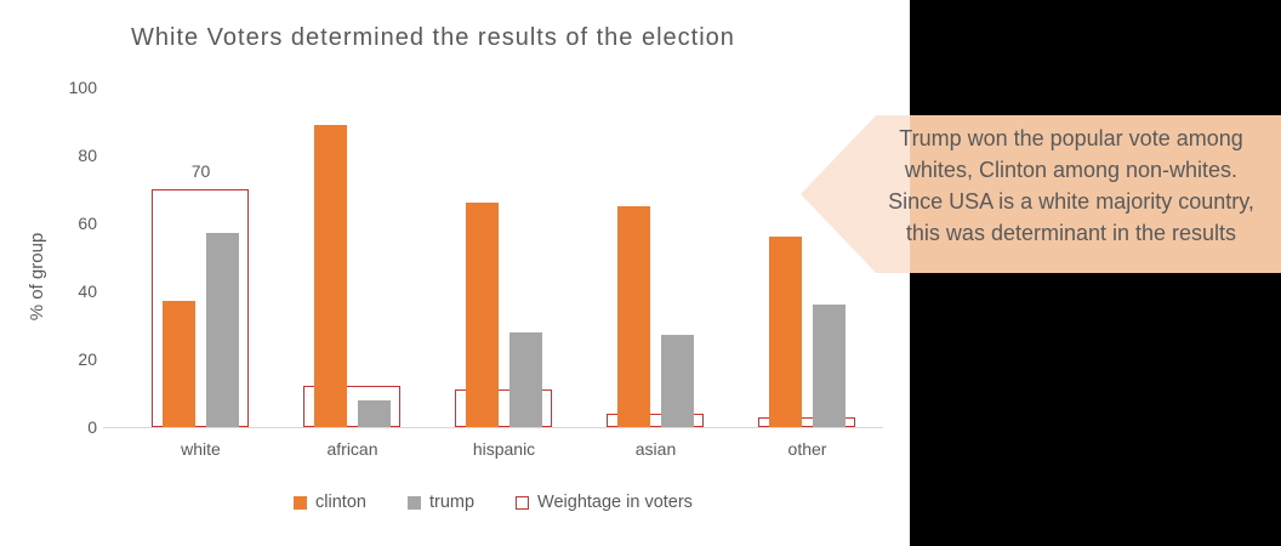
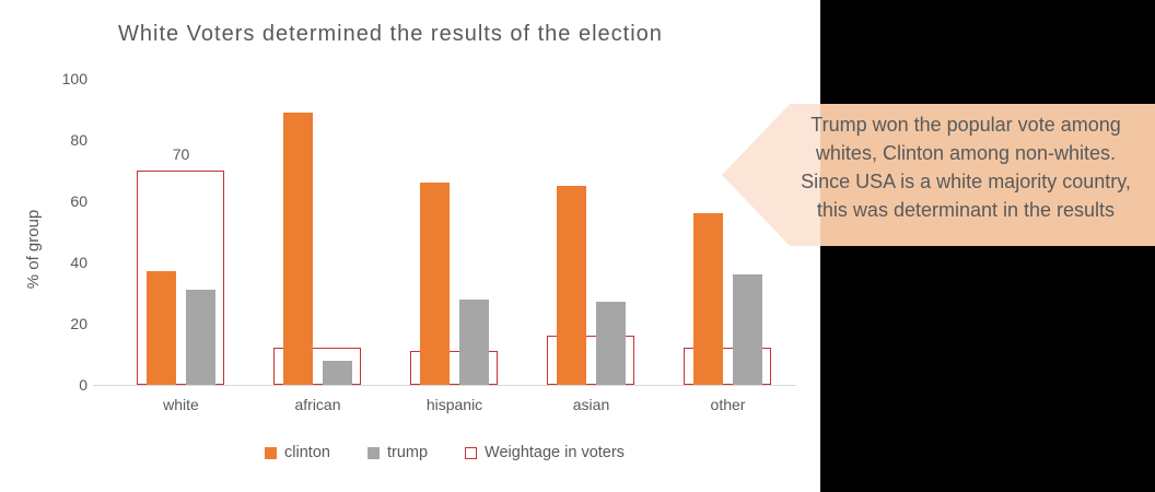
trump/white: 57 -> 31
Weightage in voters/asian: 4 -> 16
Weightage in voters/other: 3 -> 12
